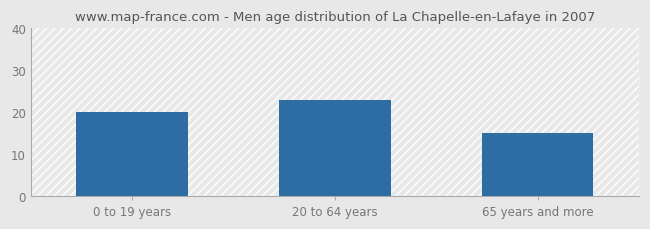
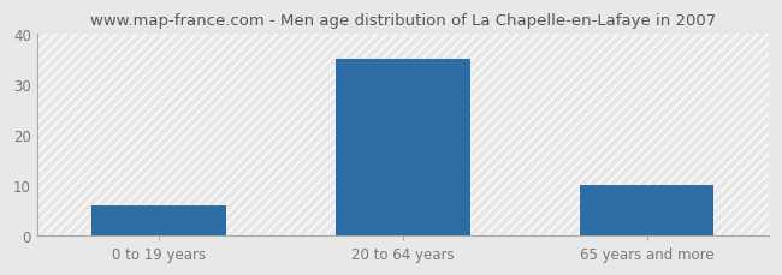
0 to 19 years: 20 -> 6
20 to 64 years: 23 -> 35
65 years and more: 15 -> 10
